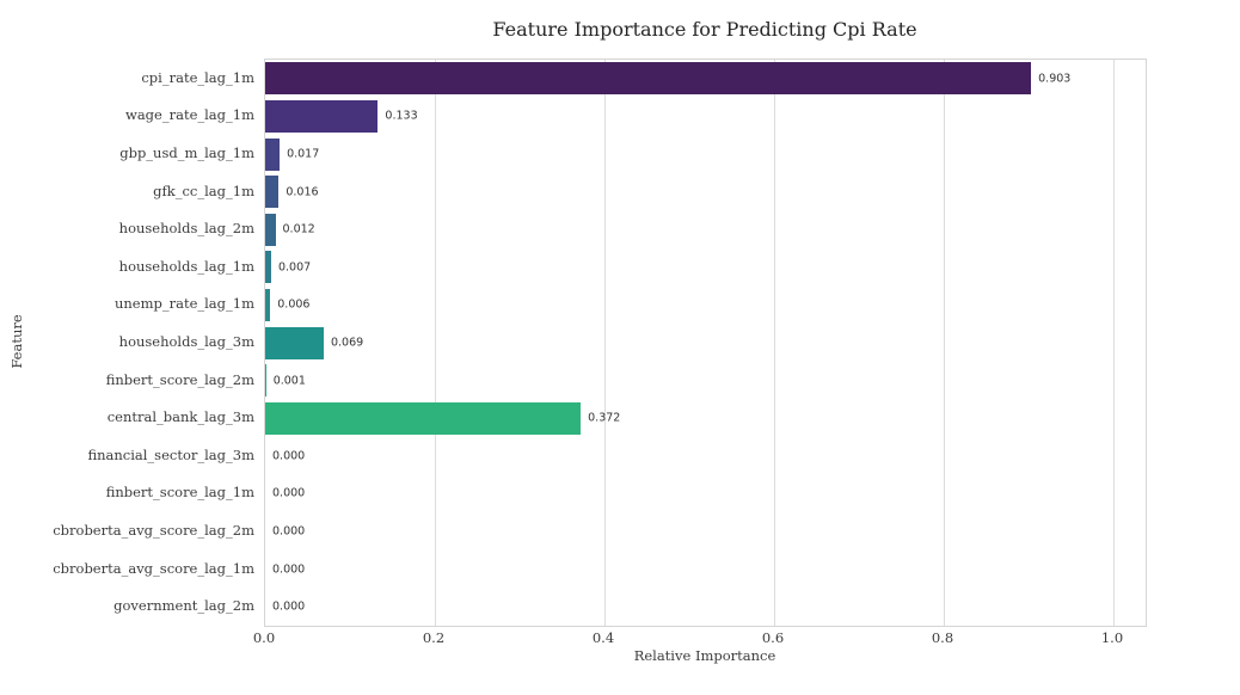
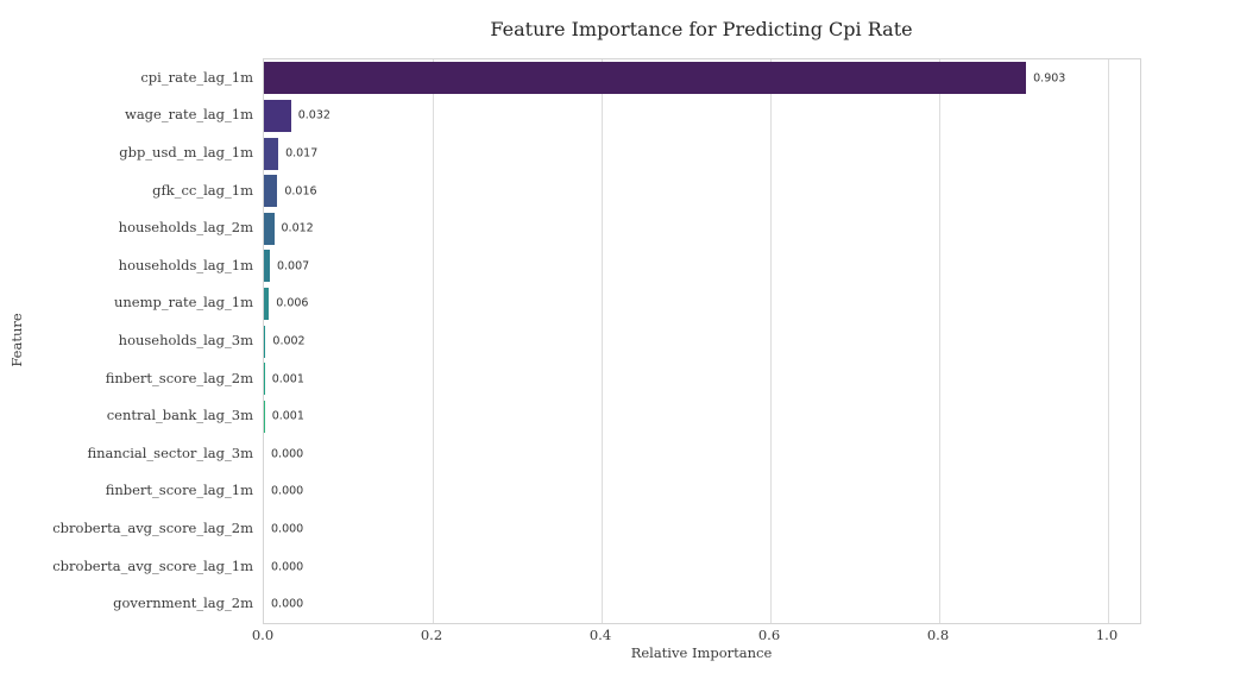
wage_rate_lag_1m: 0.133 -> 0.032
households_lag_3m: 0.069 -> 0.002
central_bank_lag_3m: 0.372 -> 0.001
